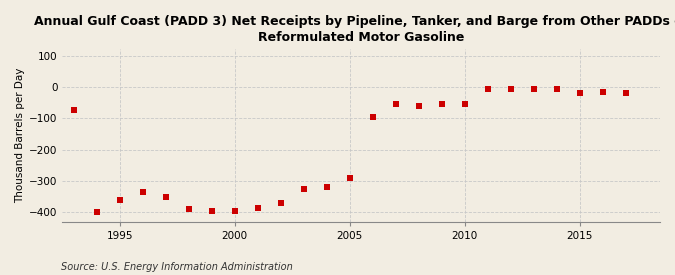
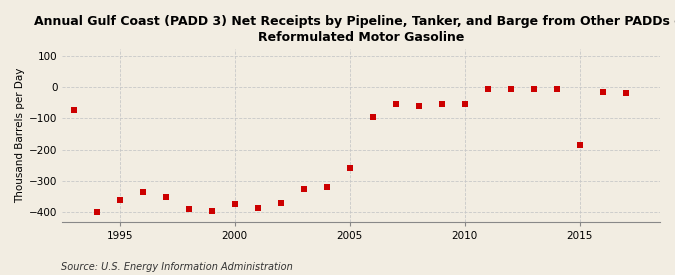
2000: -395 -> -375
2005: -290 -> -260
2015: -20 -> -185
